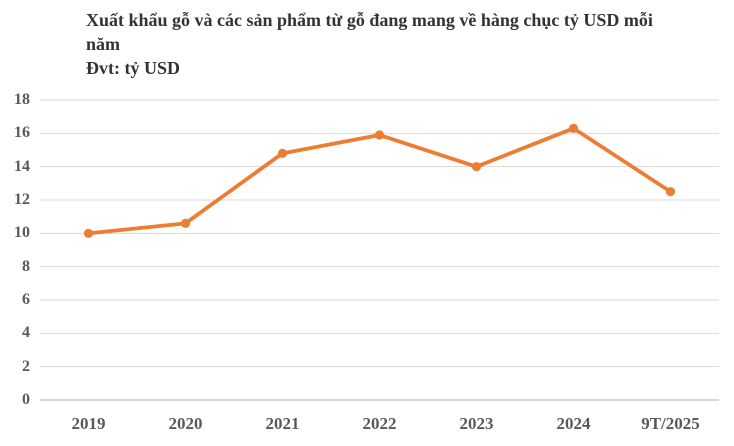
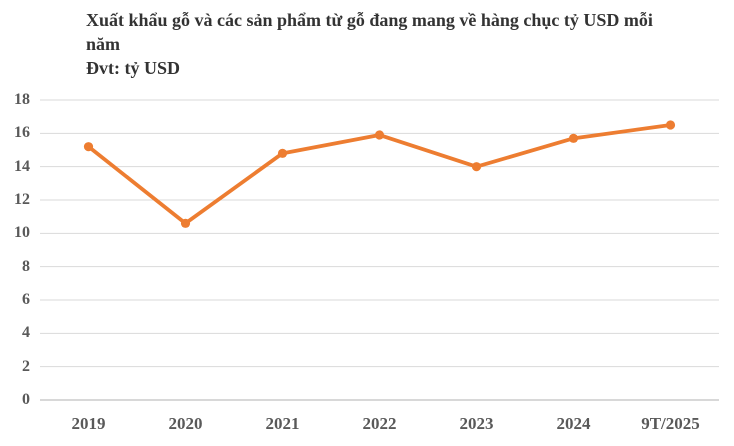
2019: 10.0 -> 15.2
2024: 16.3 -> 15.7
9T/2025: 12.5 -> 16.5
